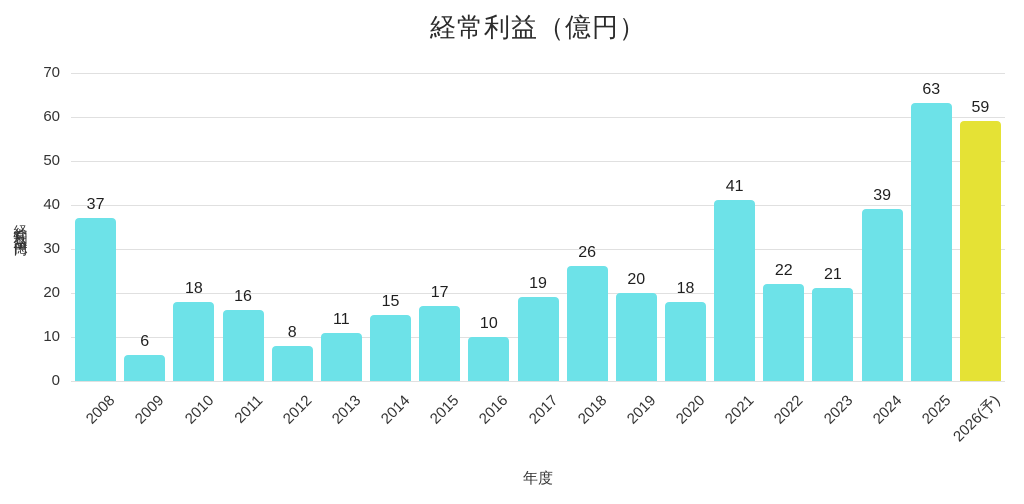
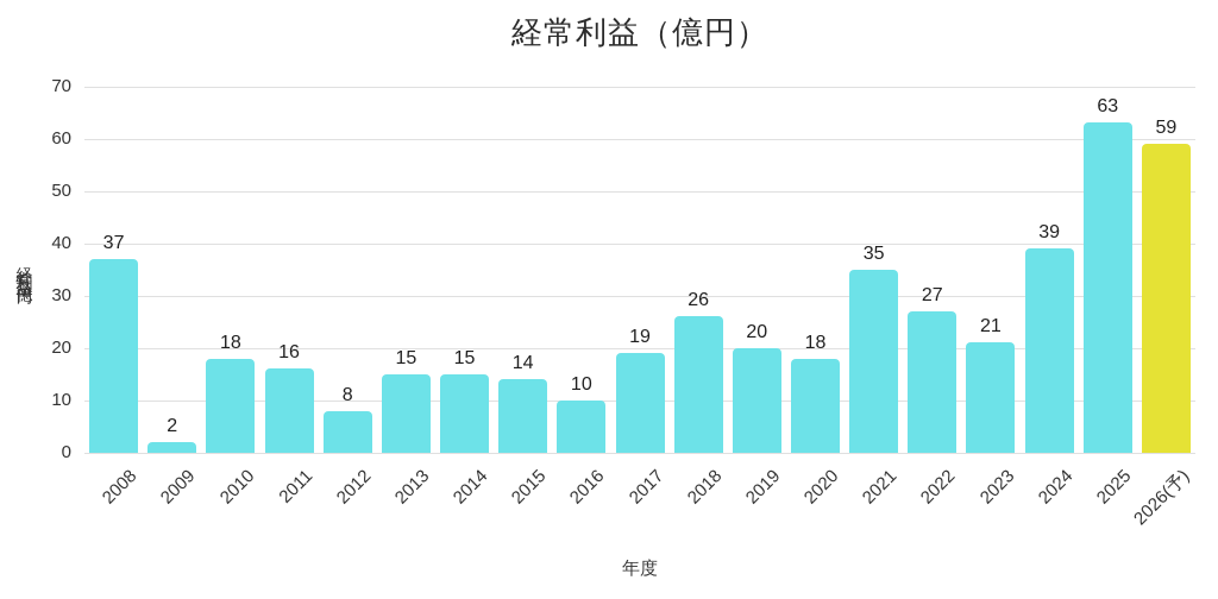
2009: 6 -> 2
2013: 11 -> 15
2015: 17 -> 14
2021: 41 -> 35
2022: 22 -> 27
